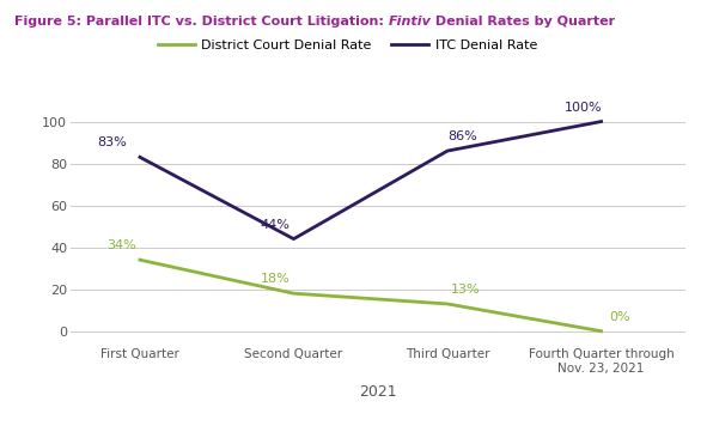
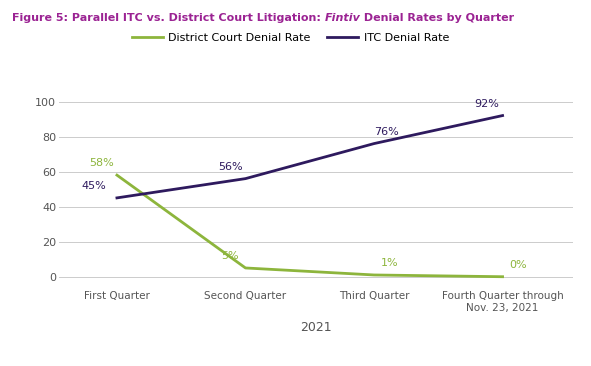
District Court Denial Rate/First Quarter: 34% -> 58%
ITC Denial Rate/First Quarter: 83% -> 45%
District Court Denial Rate/Second Quarter: 18% -> 5%
ITC Denial Rate/Second Quarter: 44% -> 56%
District Court Denial Rate/Third Quarter: 13% -> 1%
ITC Denial Rate/Third Quarter: 86% -> 76%
ITC Denial Rate/Fourth Quarter through Nov. 23, 2021: 100% -> 92%
